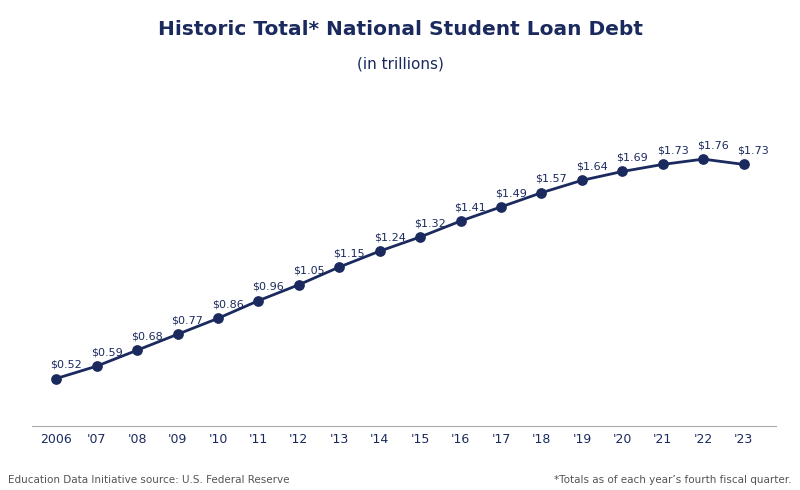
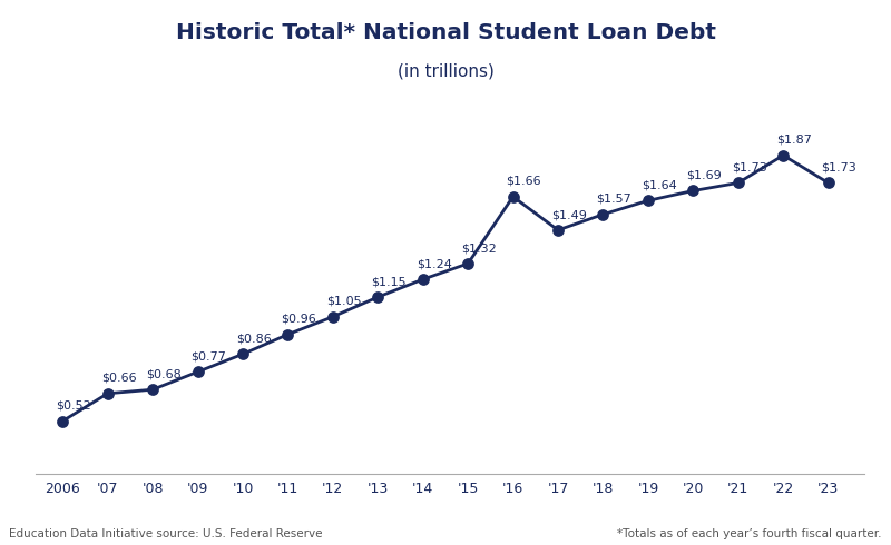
'07: $0.59 -> $0.66
'16: $1.41 -> $1.66
'22: $1.76 -> $1.87
